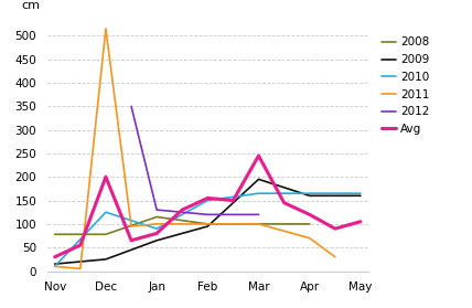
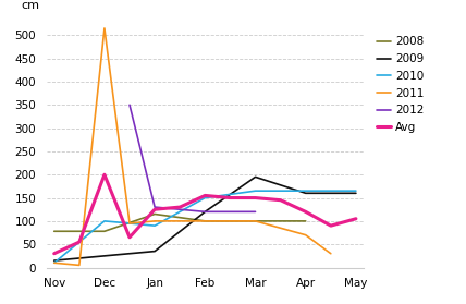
2010/Dec: 125 -> 100
2009/Jan: 65 -> 35
Avg/Jan: 80 -> 125
2009/Feb: 95 -> 120
Avg/Mar: 245 -> 150
